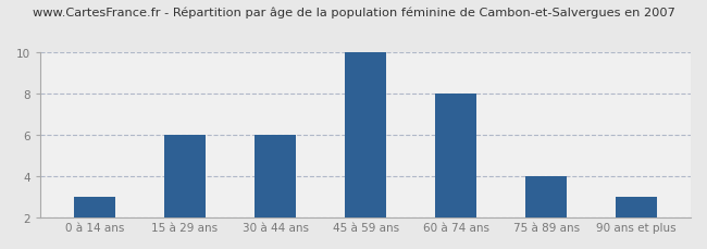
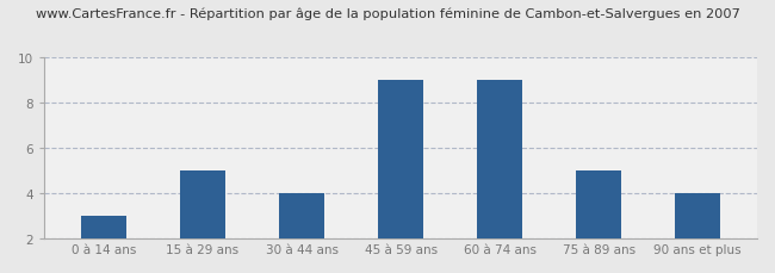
15 à 29 ans: 6 -> 5
30 à 44 ans: 6 -> 4
45 à 59 ans: 10 -> 9
60 à 74 ans: 8 -> 9
75 à 89 ans: 4 -> 5
90 ans et plus: 3 -> 4
